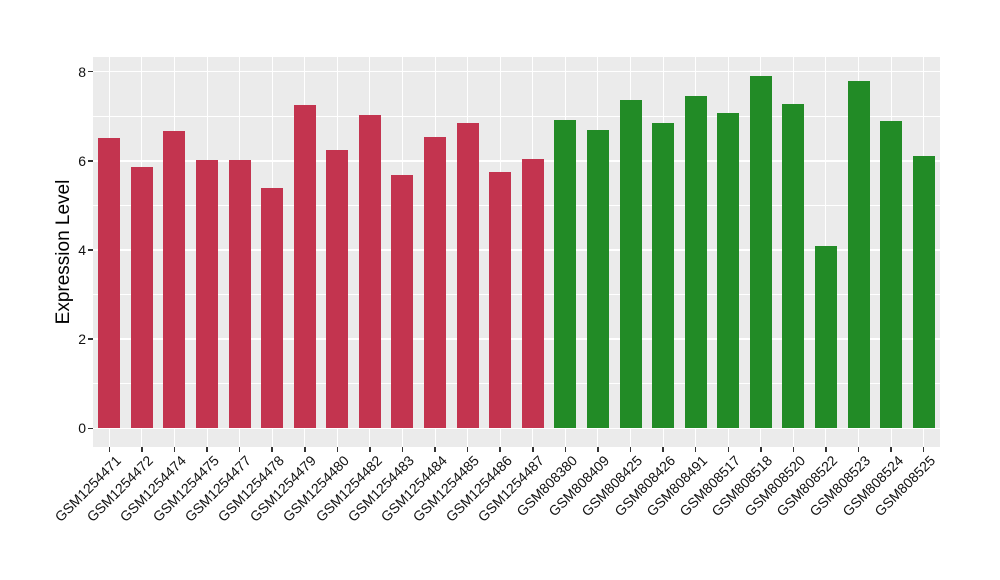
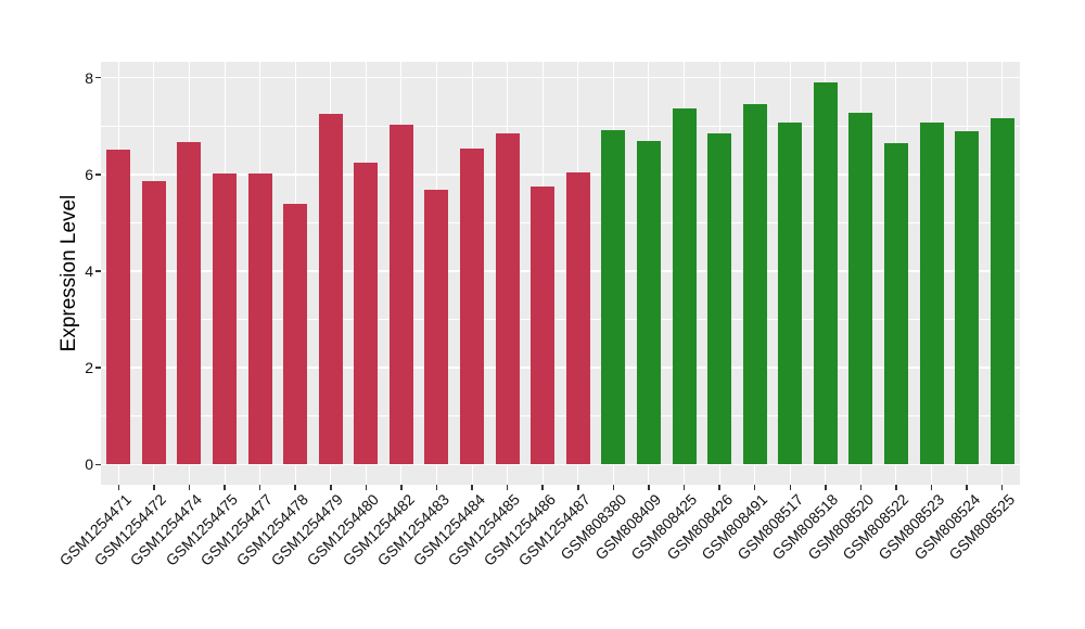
GSM808522: 4.1 -> 6.6
GSM808523: 7.8 -> 7.1
GSM808525: 6.1 -> 7.2
